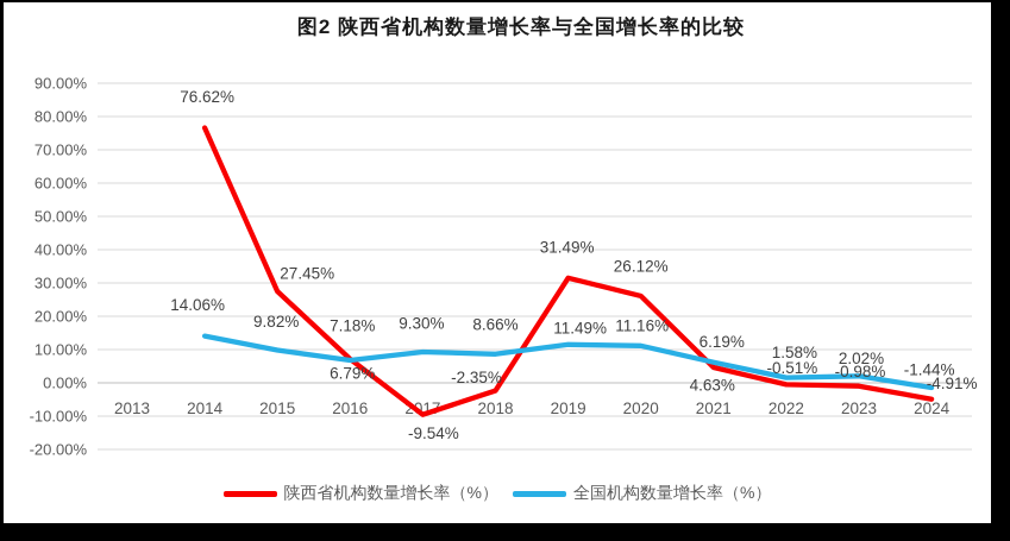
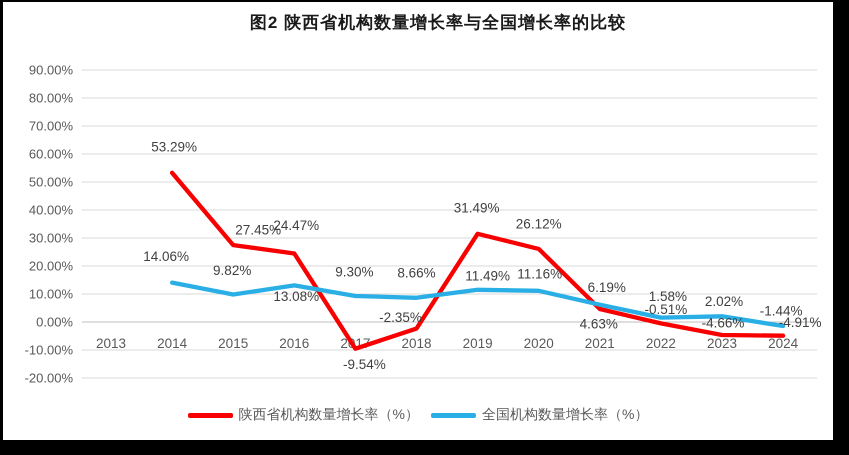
陕西省机构数量增长率（%）/2014: 76.62% -> 53.29%
陕西省机构数量增长率（%）/2016: 7.18% -> 24.47%
全国机构数量增长率（%）/2016: 6.79% -> 13.08%
陕西省机构数量增长率（%）/2023: -0.98% -> -4.66%
